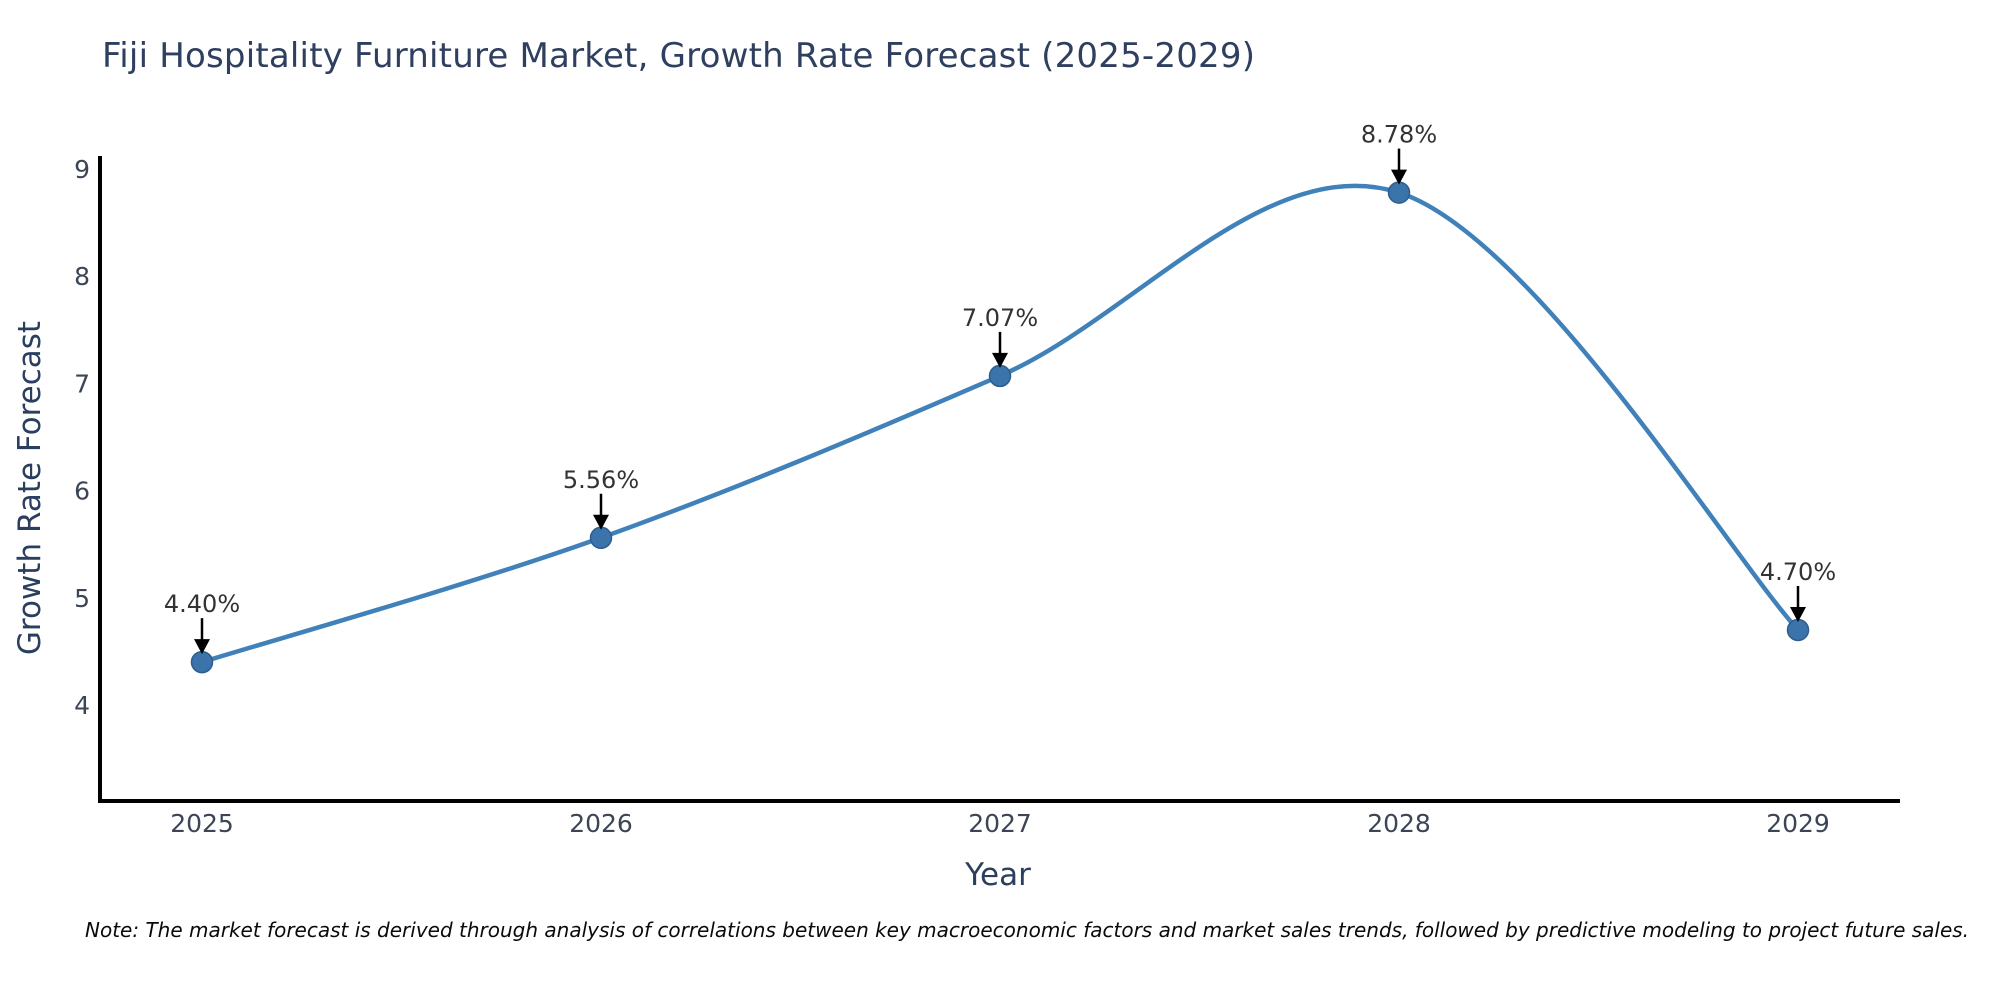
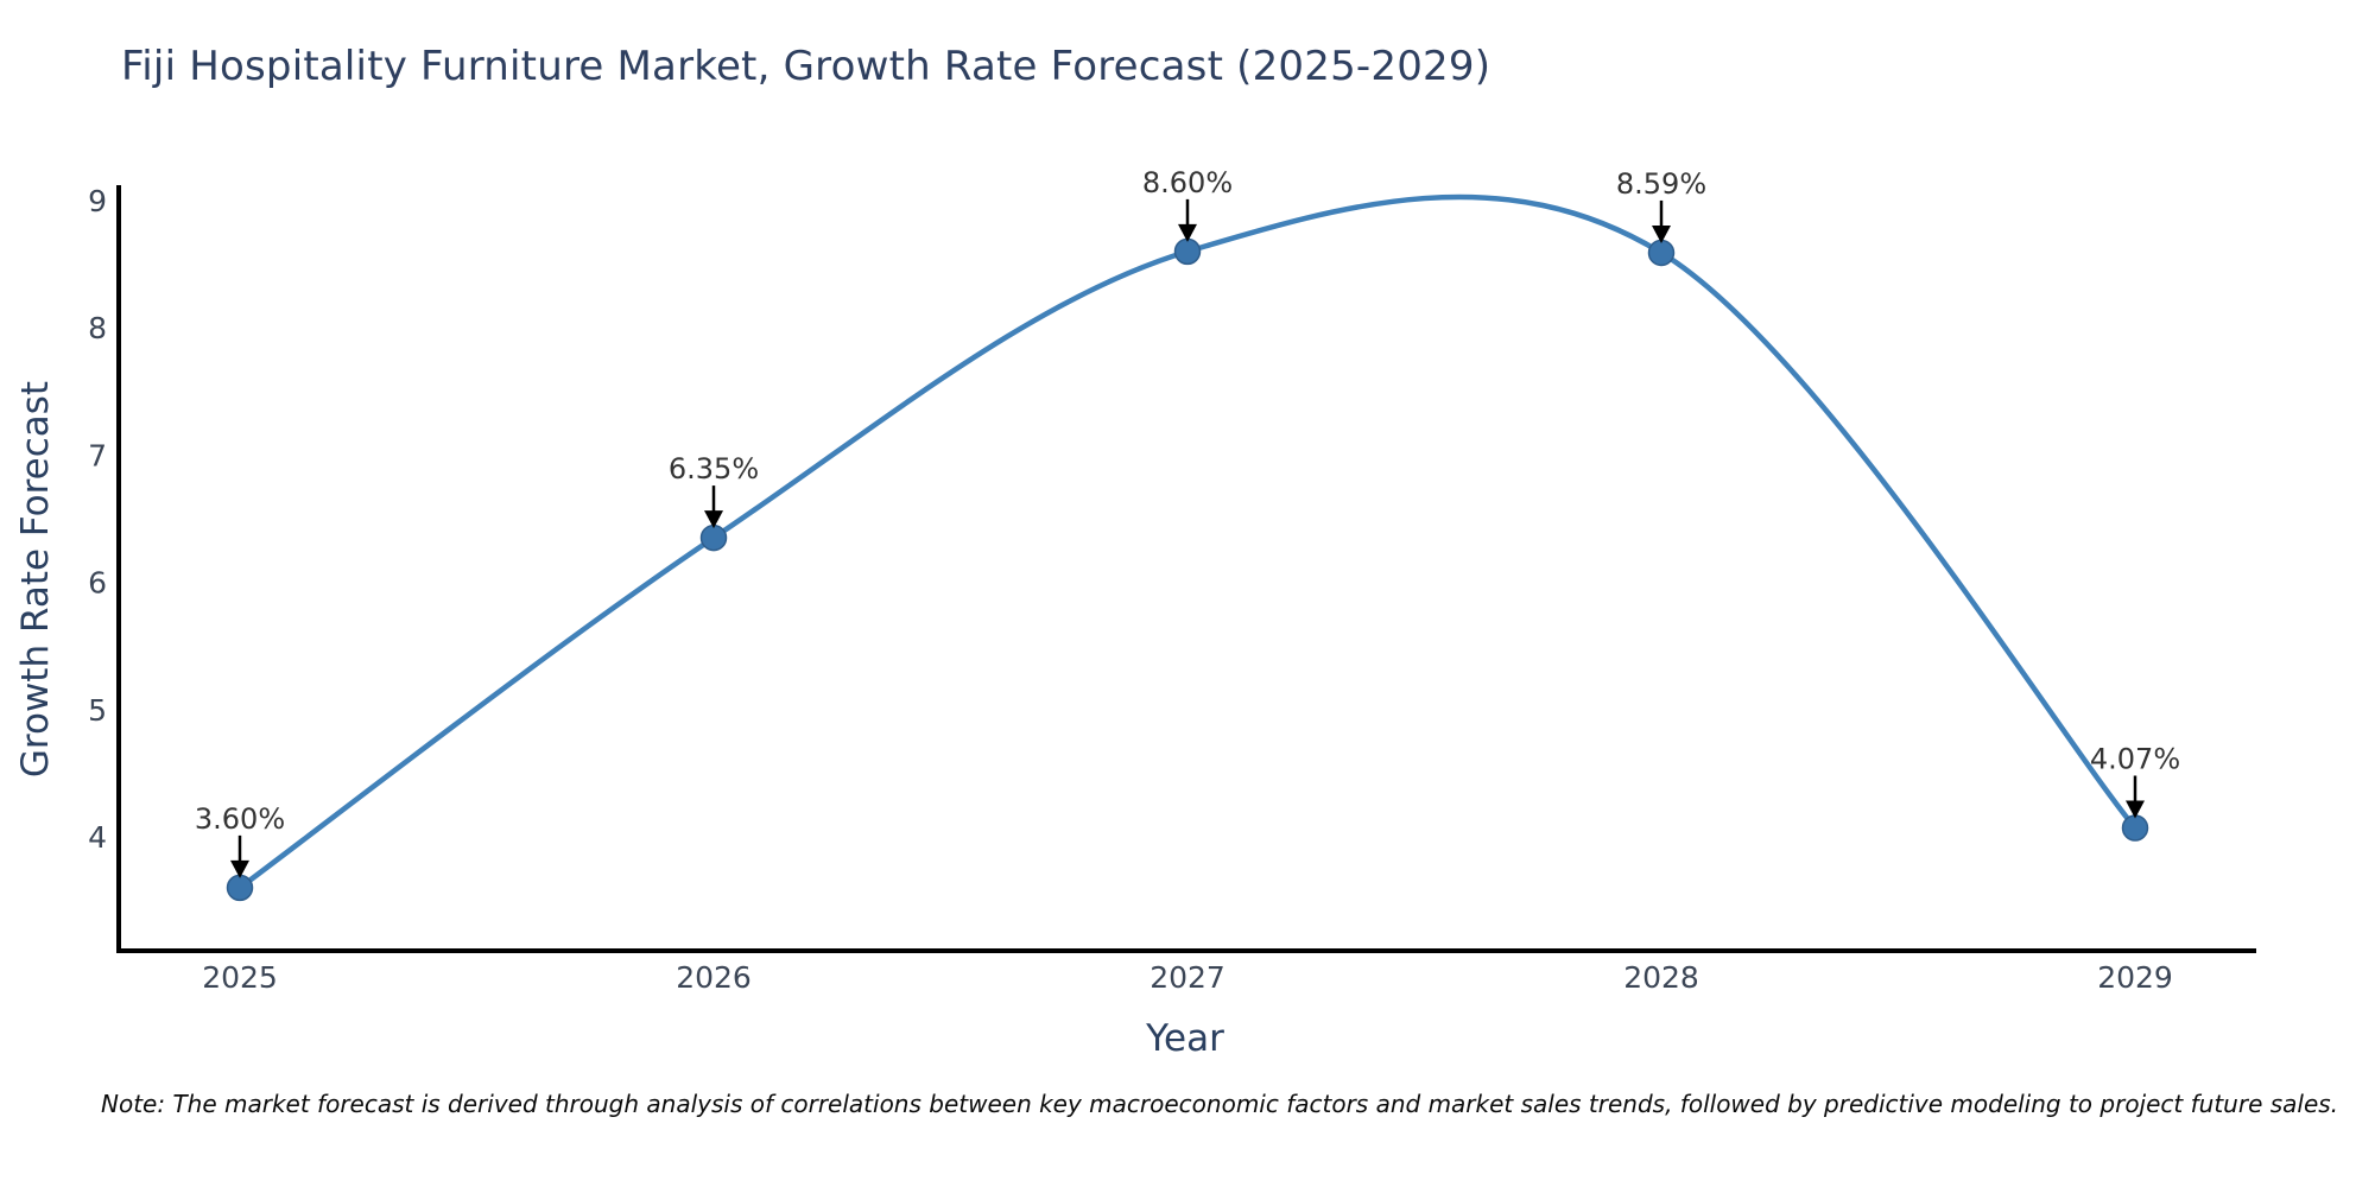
2025: 4.40% -> 3.60%
2026: 5.56% -> 6.35%
2027: 7.07% -> 8.60%
2028: 8.78% -> 8.59%
2029: 4.70% -> 4.07%
